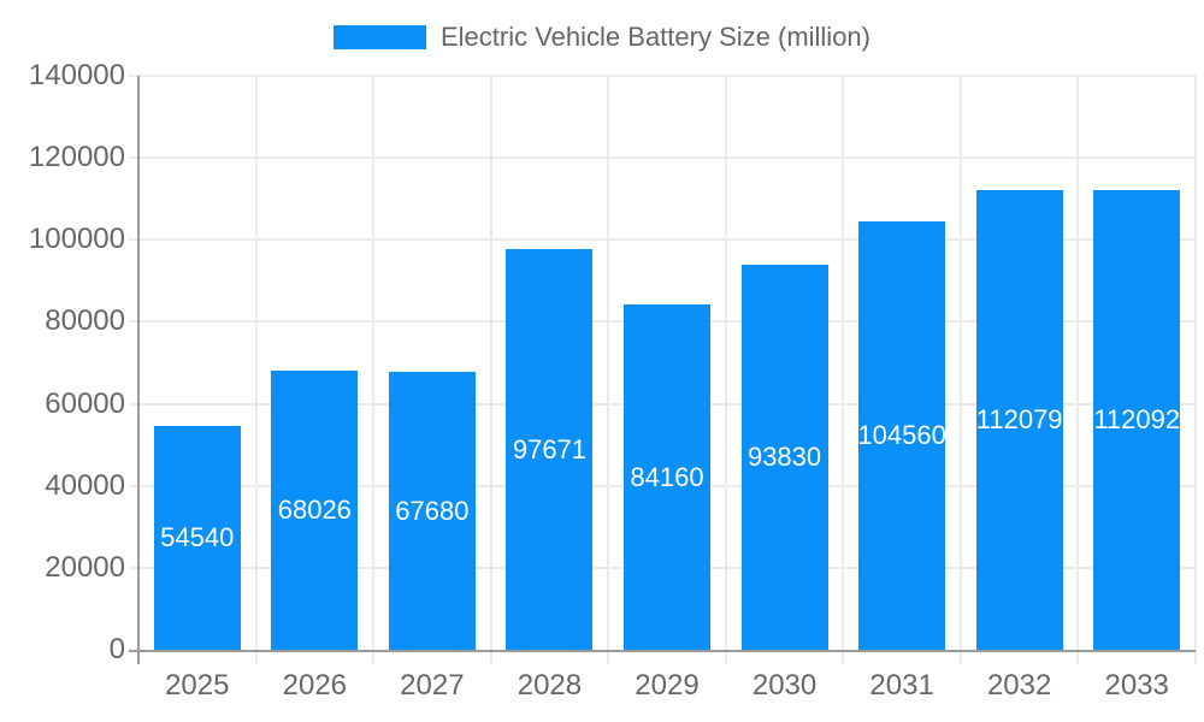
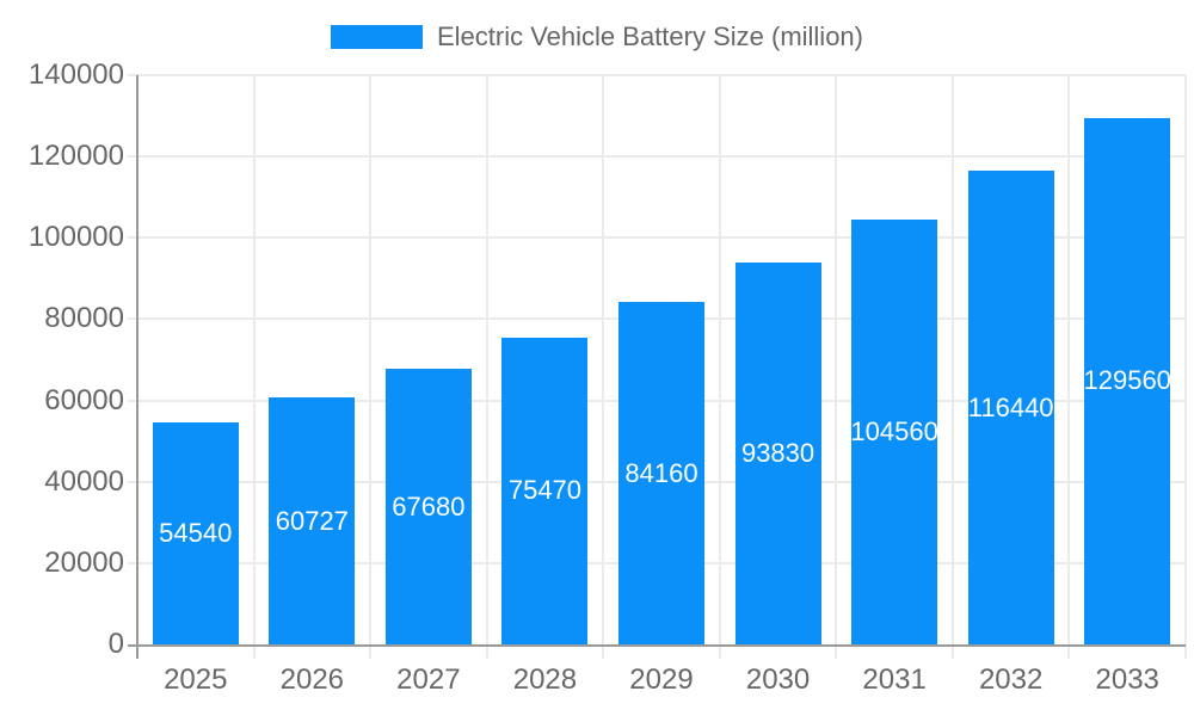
2026: 68026 -> 60727
2028: 97671 -> 75470
2032: 112079 -> 116440
2033: 112092 -> 129560
